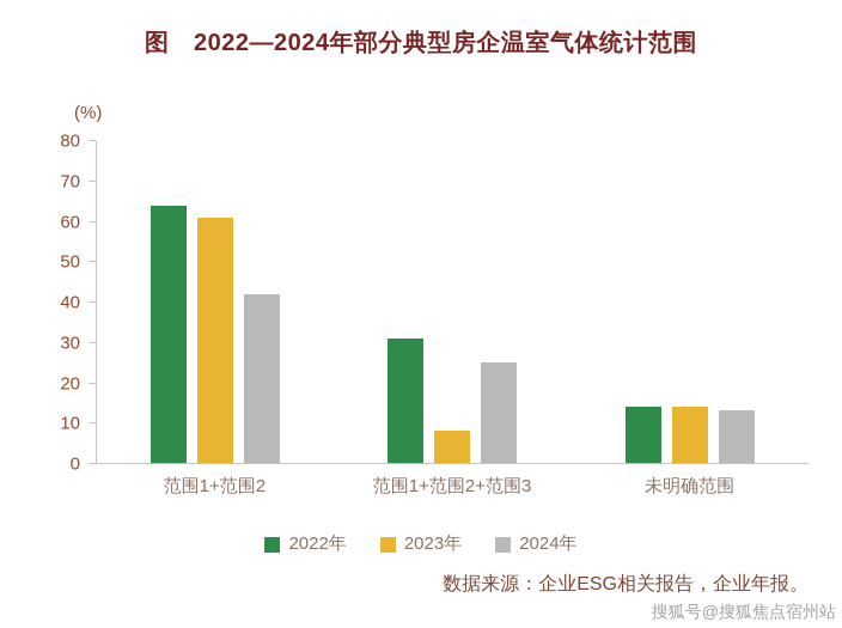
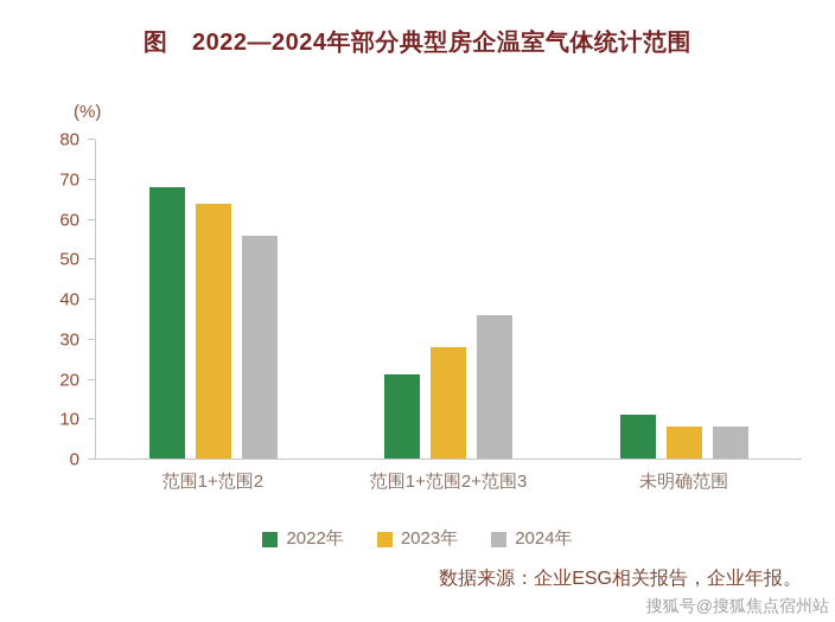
2022年/范围1+范围2: 64 -> 68
2023年/范围1+范围2: 61 -> 64
2024年/范围1+范围2: 42 -> 56
2022年/范围1+范围2+范围3: 31 -> 21
2023年/范围1+范围2+范围3: 8 -> 28
2024年/范围1+范围2+范围3: 25 -> 36
2022年/未明确范围: 14 -> 11
2023年/未明确范围: 14 -> 8
2024年/未明确范围: 13 -> 8
